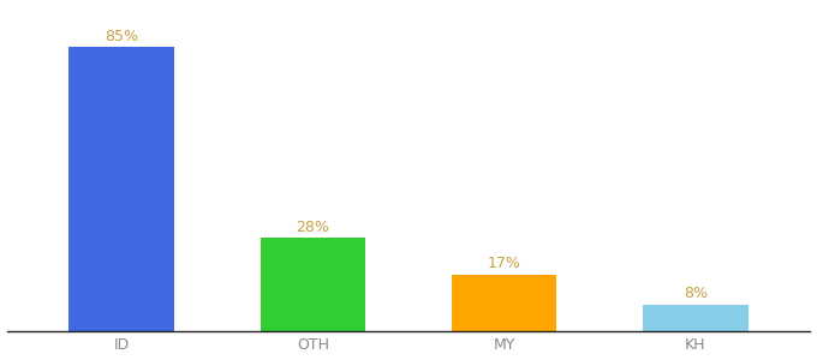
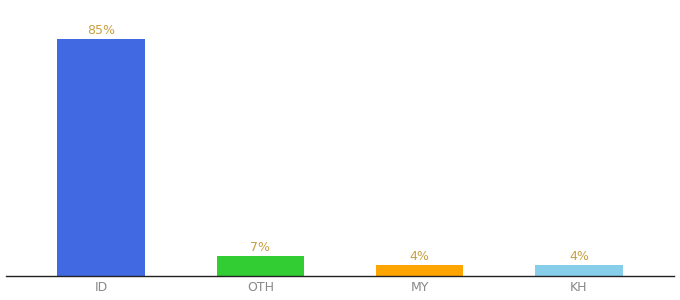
OTH: 28% -> 7%
MY: 17% -> 4%
KH: 8% -> 4%
